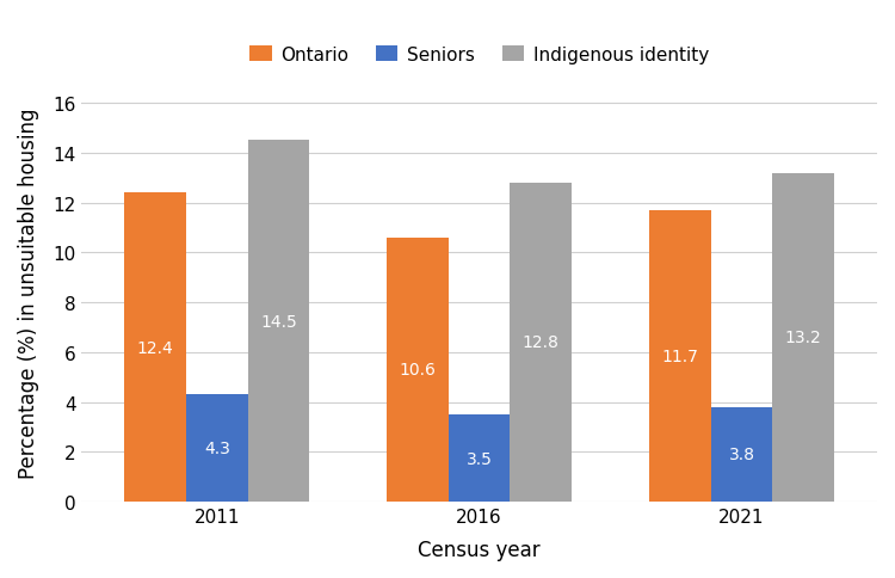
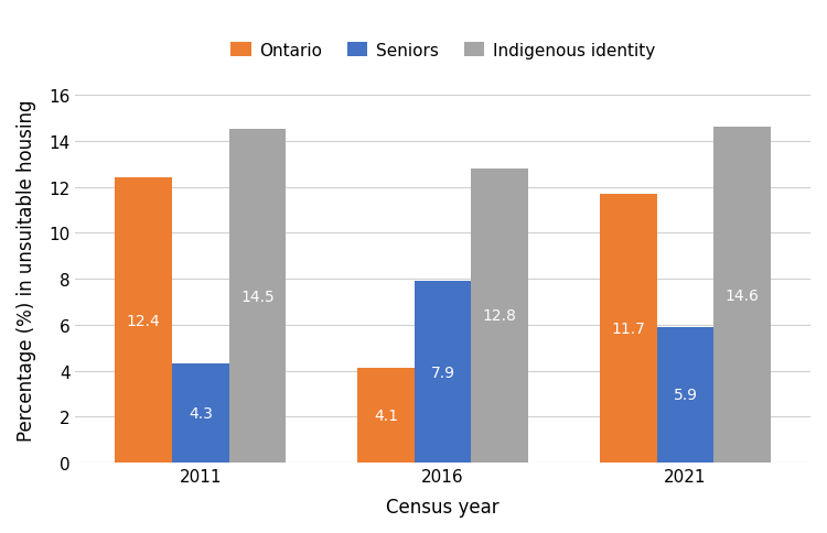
Ontario/2016: 10.6 -> 4.1
Seniors/2016: 3.5 -> 7.9
Seniors/2021: 3.8 -> 5.9
Indigenous identity/2021: 13.2 -> 14.6
